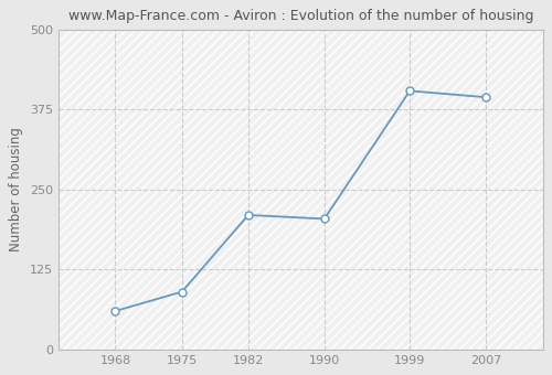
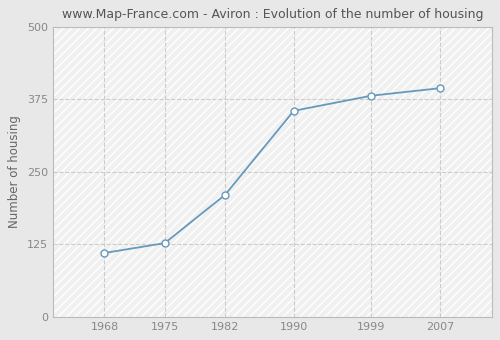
1968: 60 -> 110
1975: 90 -> 127
1990: 204 -> 355
1999: 404 -> 381
